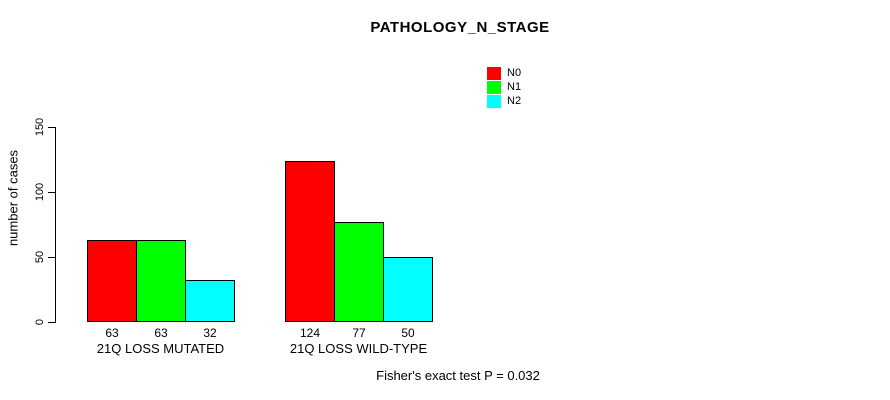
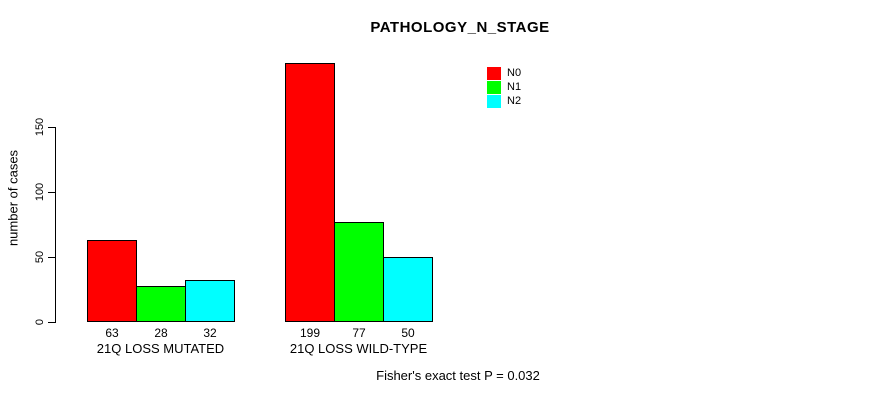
N1/21Q LOSS MUTATED: 63 -> 28
N0/21Q LOSS WILD-TYPE: 124 -> 199
